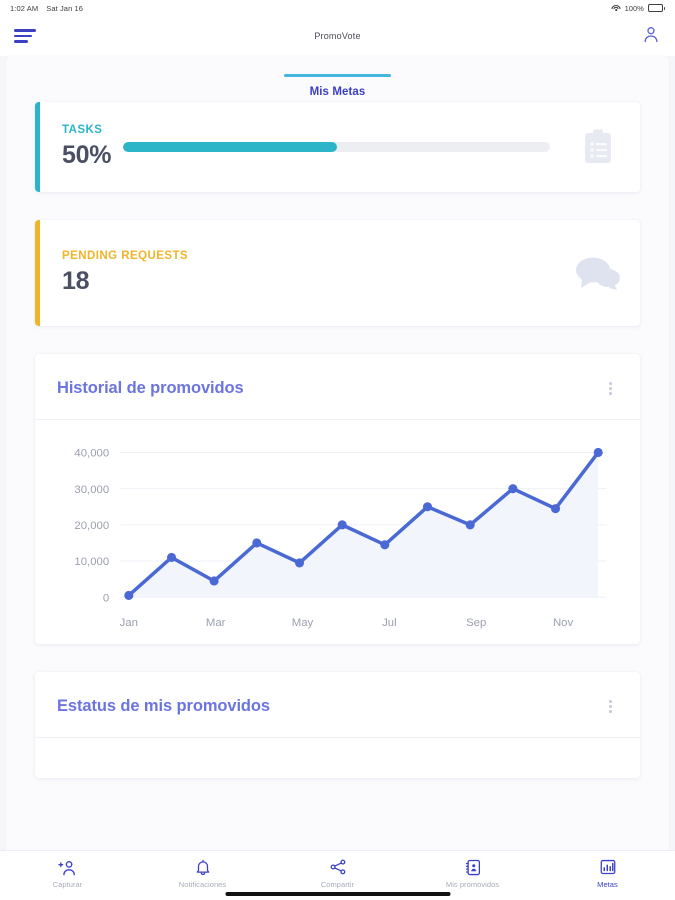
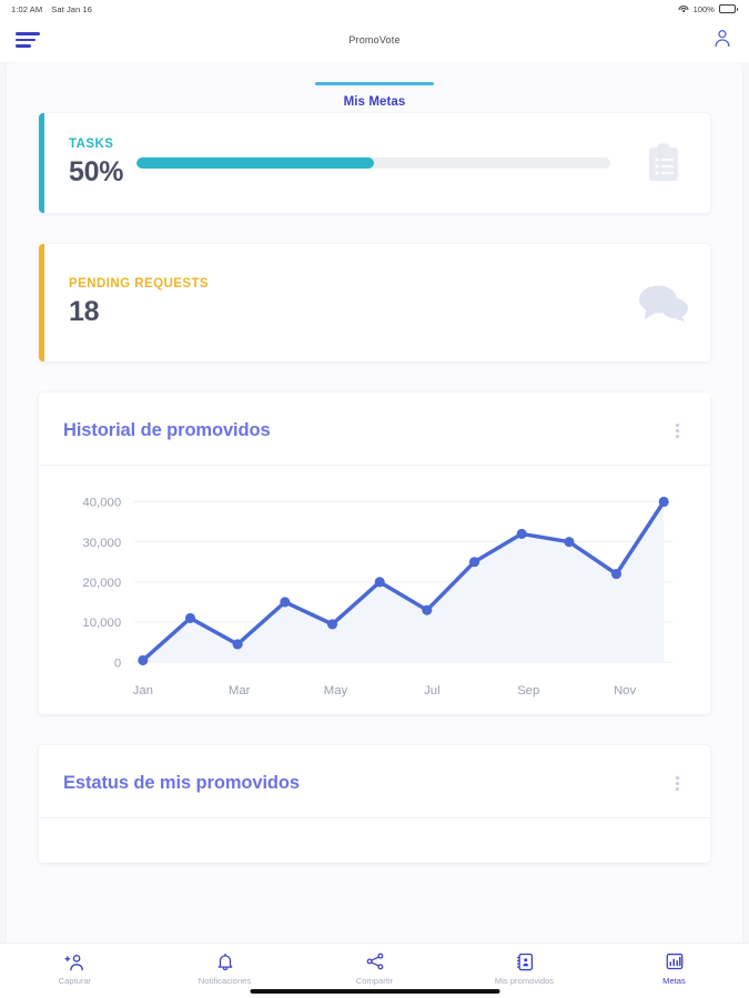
Jul: 14000 -> 13000
Sep: 20000 -> 32000
Nov: 24000 -> 22000
